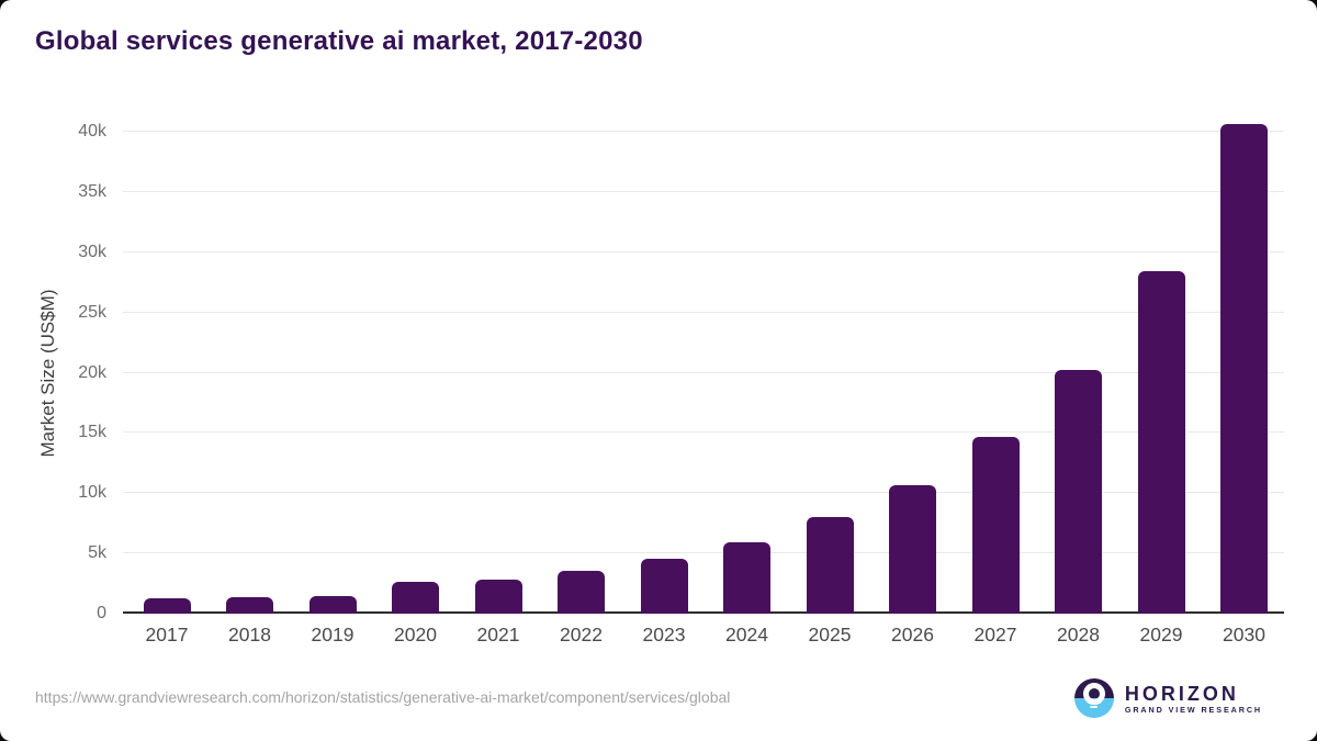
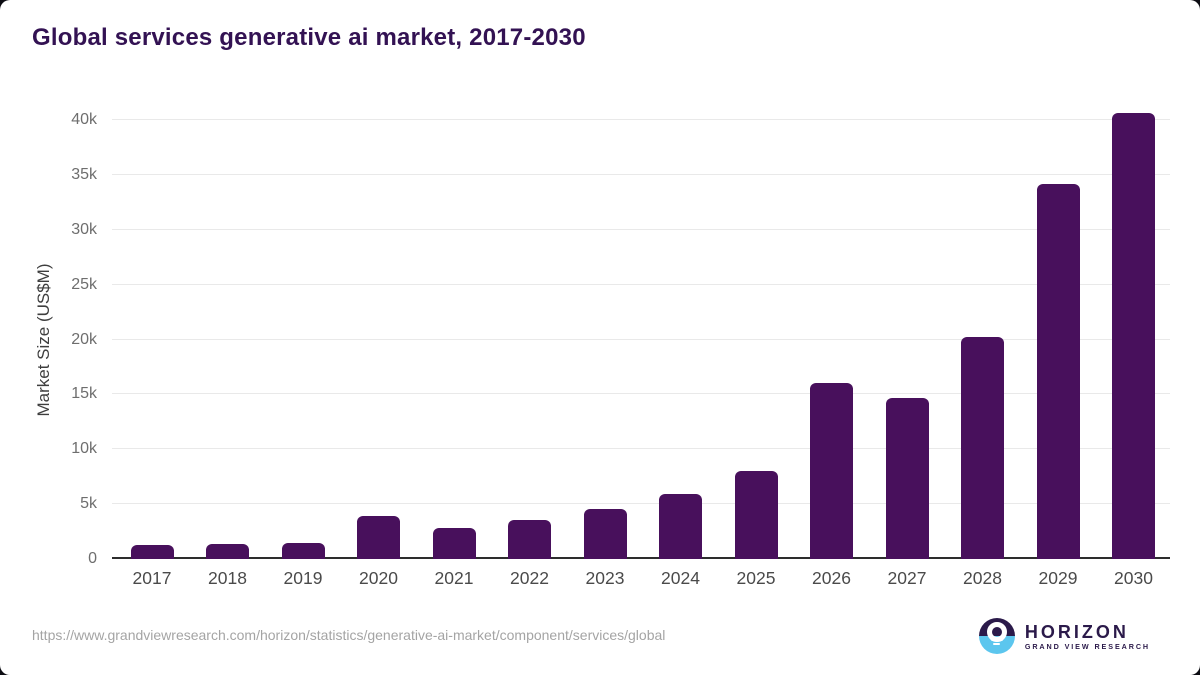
2020: 2.6k -> 3.9k
2026: 10.7k -> 16.0k
2029: 28.4k -> 34.2k
